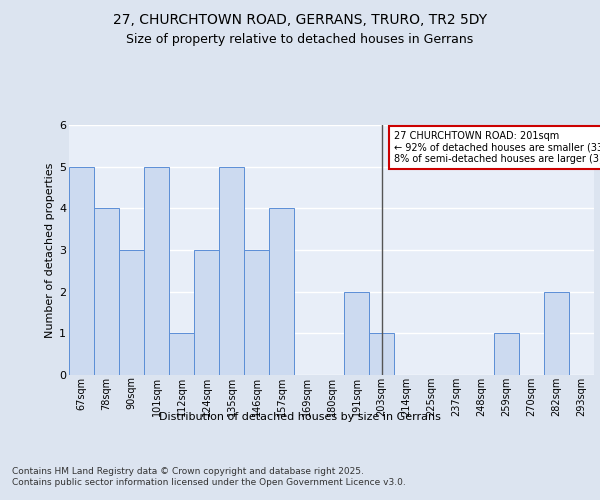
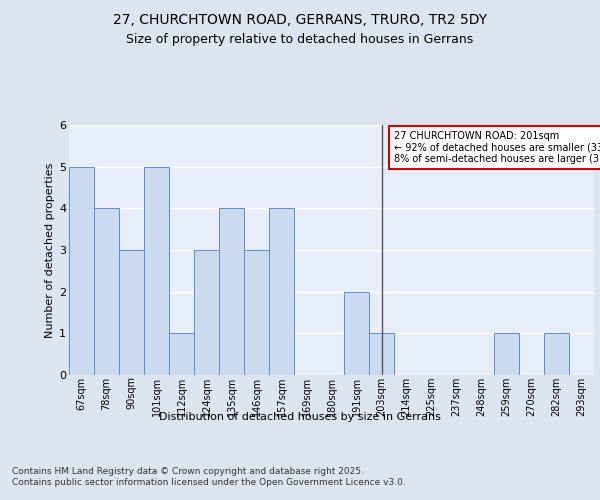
135sqm: 5 -> 4
282sqm: 2 -> 1
